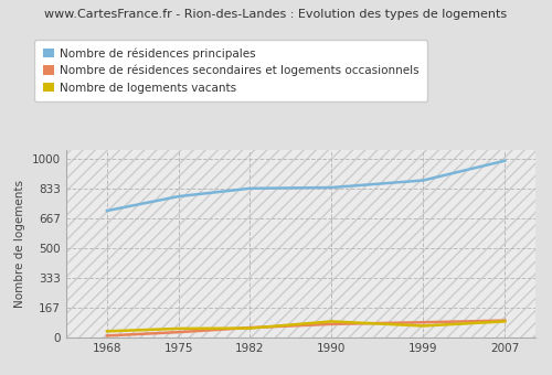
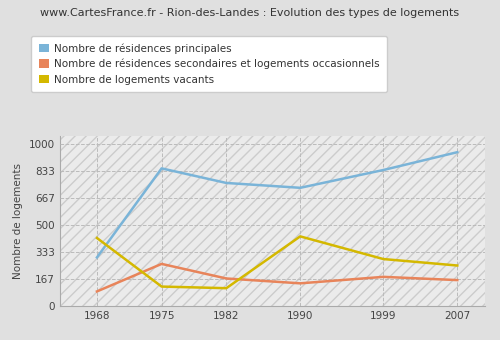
Nombre de résidences principales/1968: 710 -> 300
Nombre de résidences secondaires et logements occasionnels/1968: 10 -> 90
Nombre de logements vacants/1968: 40 -> 420
Nombre de résidences principales/1975: 790 -> 850
Nombre de résidences secondaires et logements occasionnels/1975: 30 -> 260
Nombre de logements vacants/1975: 50 -> 120
Nombre de résidences principales/1982: 840 -> 760
Nombre de résidences secondaires et logements occasionnels/1982: 60 -> 170
Nombre de logements vacants/1982: 50 -> 110
Nombre de résidences principales/1990: 840 -> 730
Nombre de résidences secondaires et logements occasionnels/1990: 80 -> 140
Nombre de logements vacants/1990: 90 -> 430
Nombre de résidences principales/1999: 880 -> 840
Nombre de résidences secondaires et logements occasionnels/1999: 80 -> 180
Nombre de logements vacants/1999: 60 -> 290
Nombre de résidences principales/2007: 990 -> 950
Nombre de résidences secondaires et logements occasionnels/2007: 100 -> 160
Nombre de logements vacants/2007: 90 -> 250
